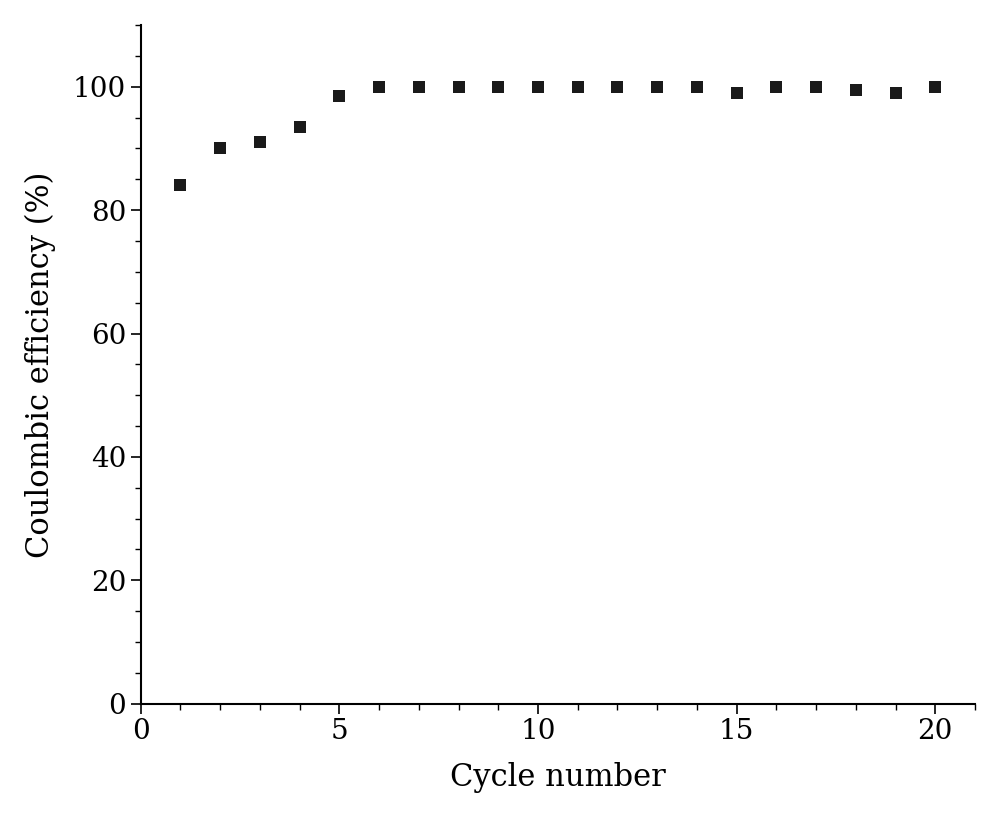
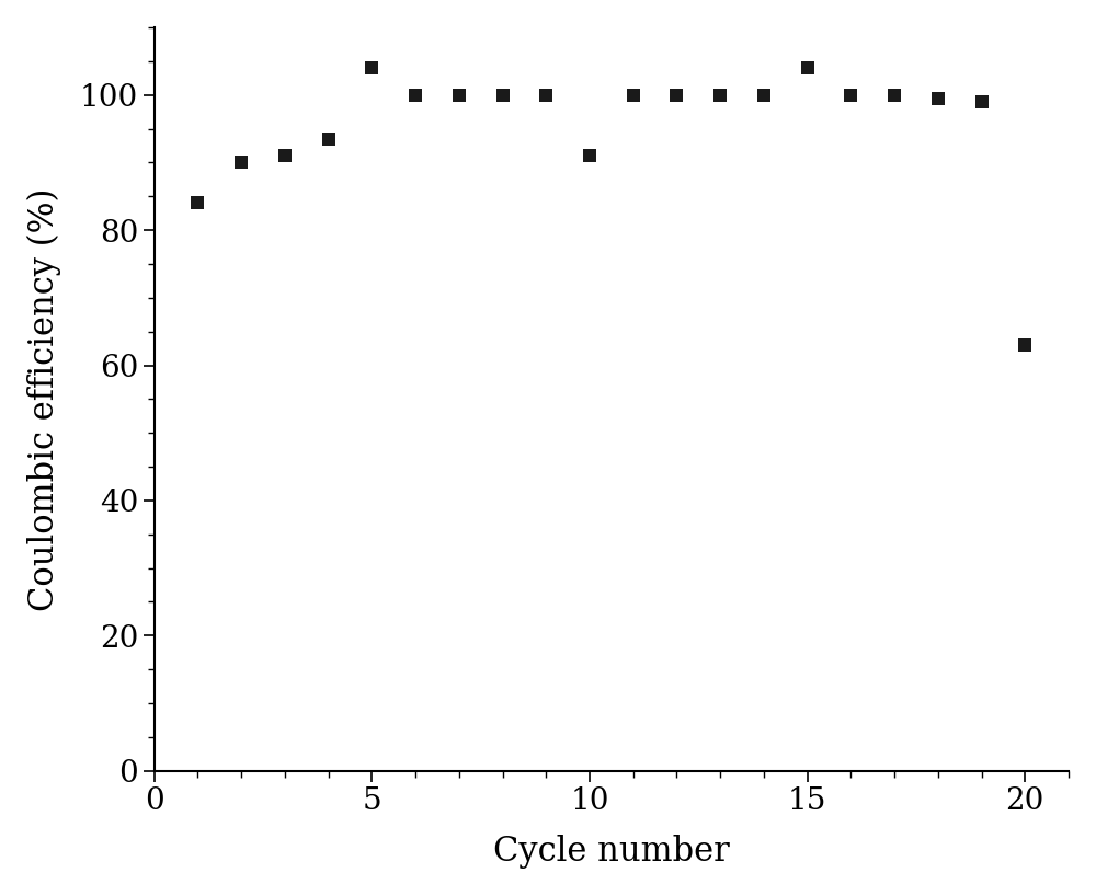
5: 98.5 -> 104.0
10: 100.0 -> 91.0
15: 99.0 -> 104.0
20: 100.0 -> 63.0
